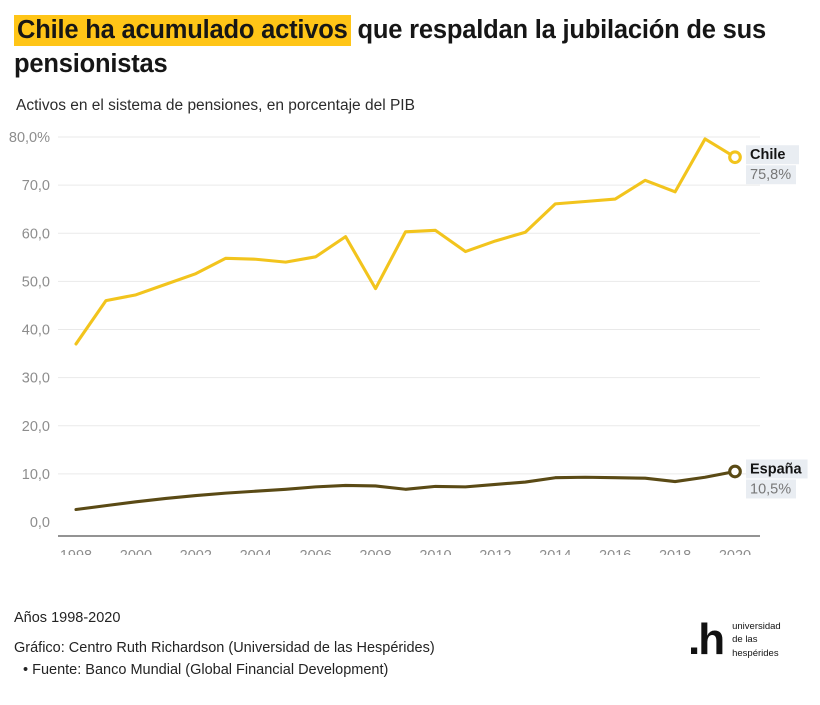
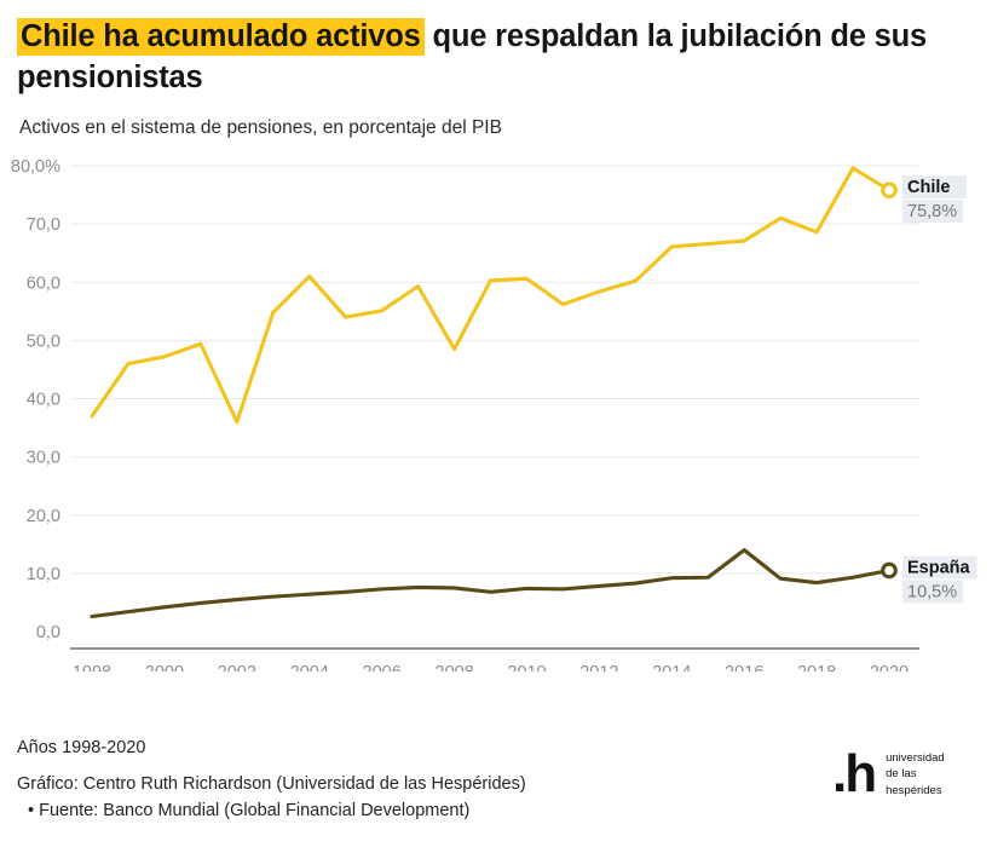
Chile/2002: 52% -> 36%
Chile/2004: 55% -> 61%
España/2016: 9% -> 14%
